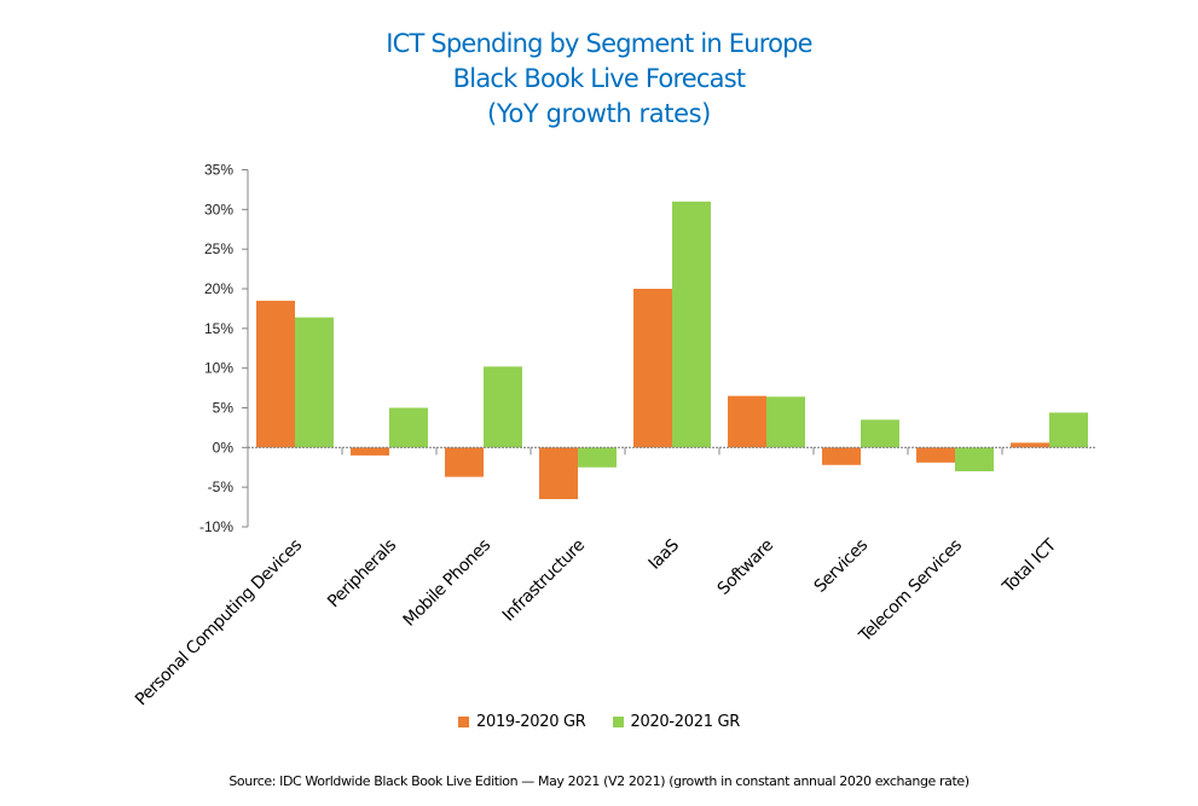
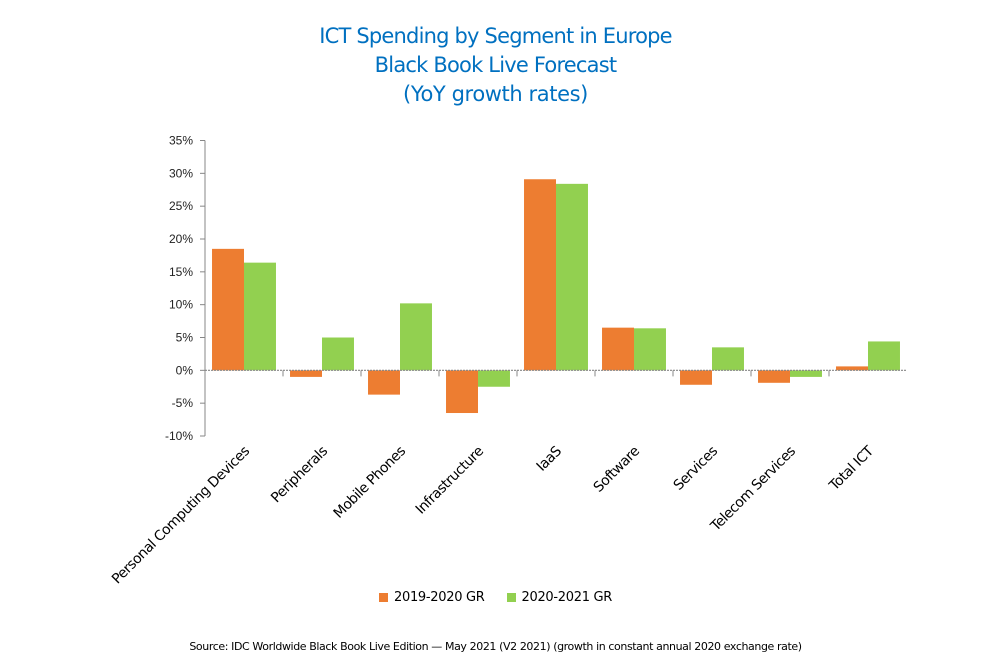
2019-2020 GR/IaaS: 20% -> 29%
2020-2021 GR/IaaS: 31% -> 28%
2020-2021 GR/Telecom Services: -3% -> -1%
